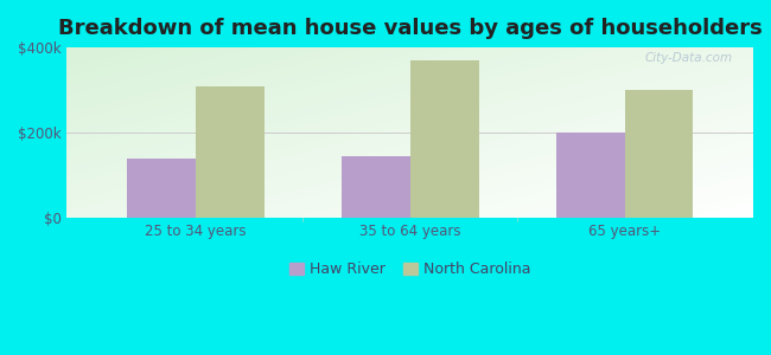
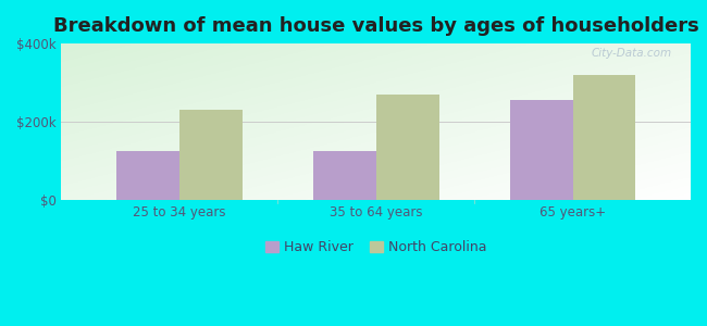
Haw River/25 to 34 years: $140k -> $125k
North Carolina/25 to 34 years: $310k -> $230k
Haw River/35 to 64 years: $145k -> $125k
North Carolina/35 to 64 years: $370k -> $270k
Haw River/65 years+: $200k -> $255k
North Carolina/65 years+: $300k -> $320k
